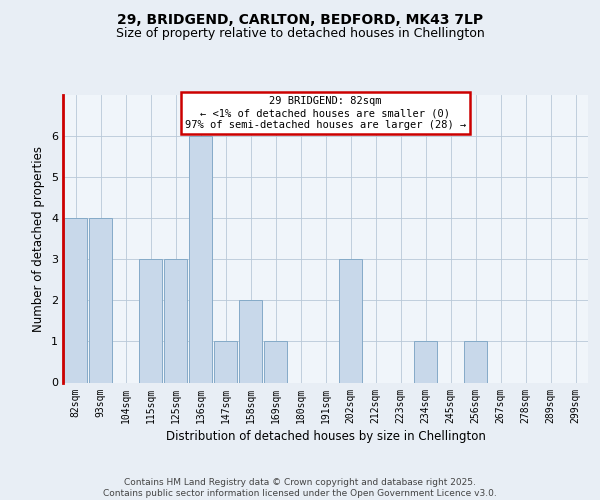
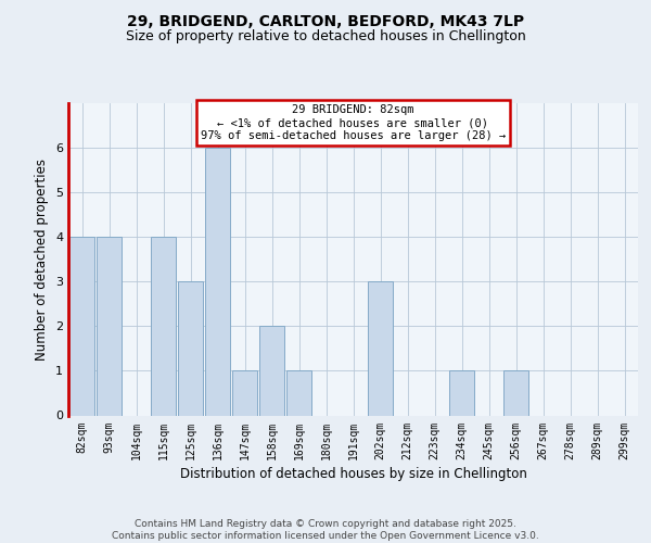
115sqm: 3 -> 4
